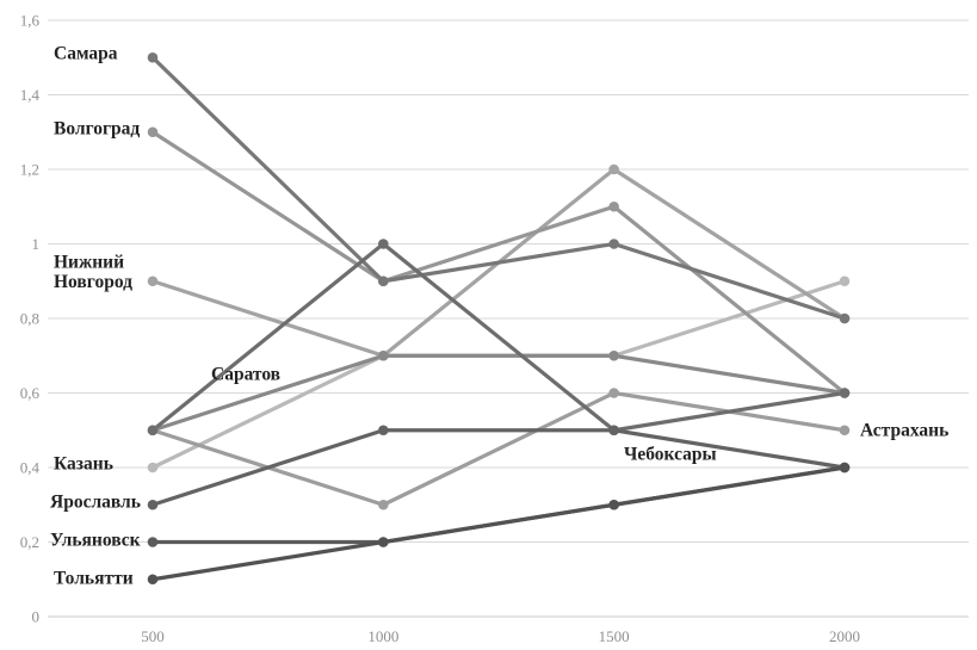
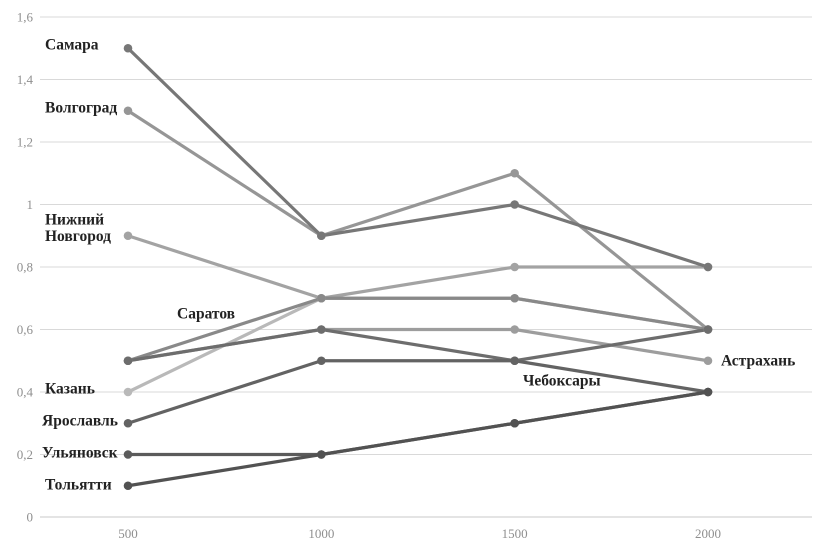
Астрахань/1000: 0,3 -> 0,6
Чебоксары/1000: 1,0 -> 0,6
Нижний Новгород/1500: 1,2 -> 0,8
Казань/2000: 0,9 -> 0,6
